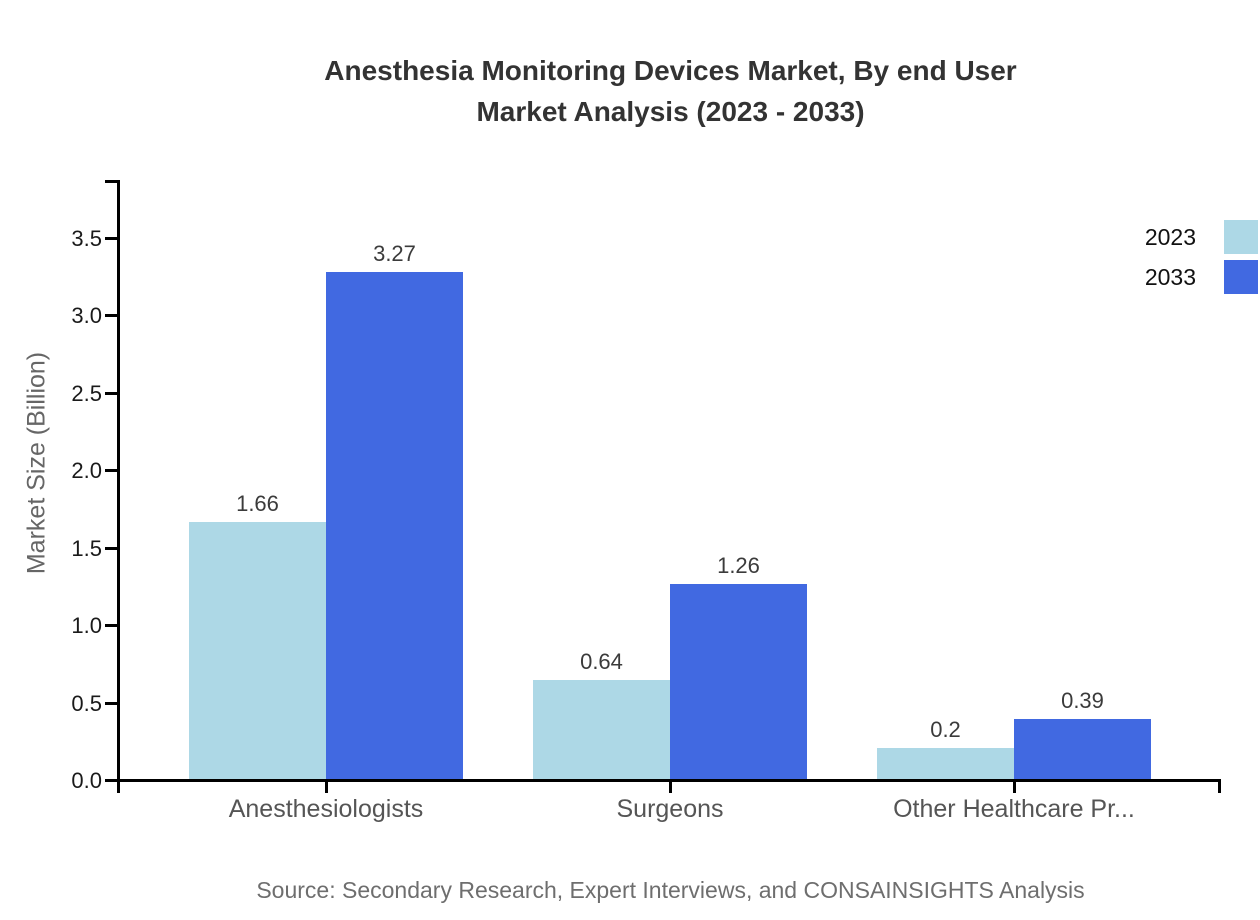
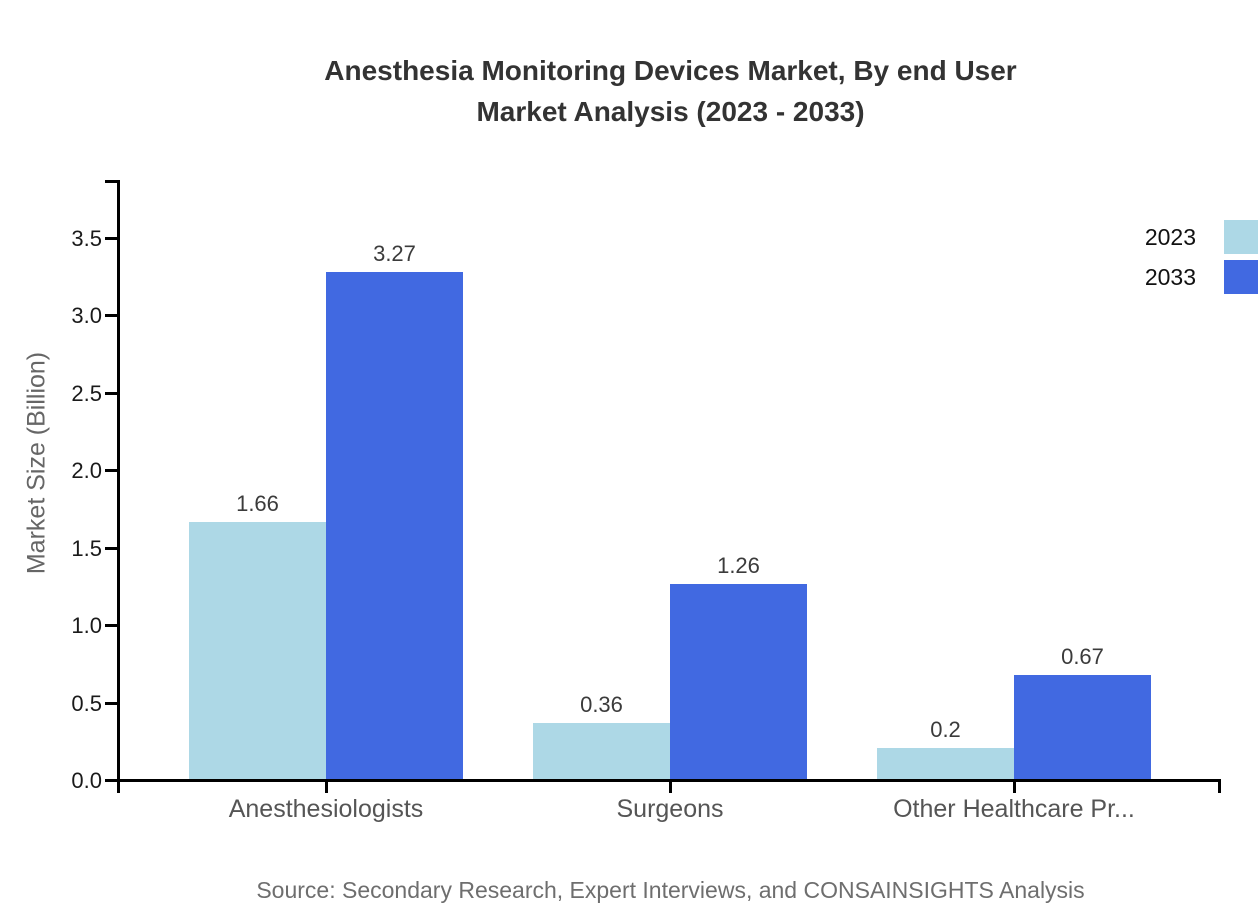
2023/Surgeons: 0.64 -> 0.36
2033/Other Healthcare Pr...: 0.39 -> 0.67
